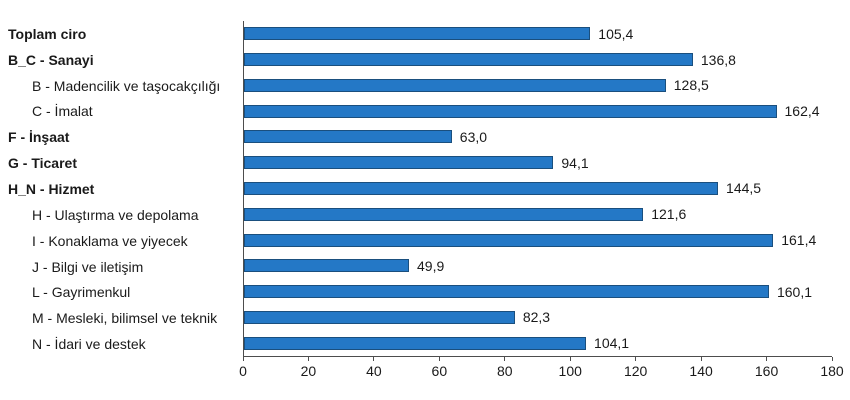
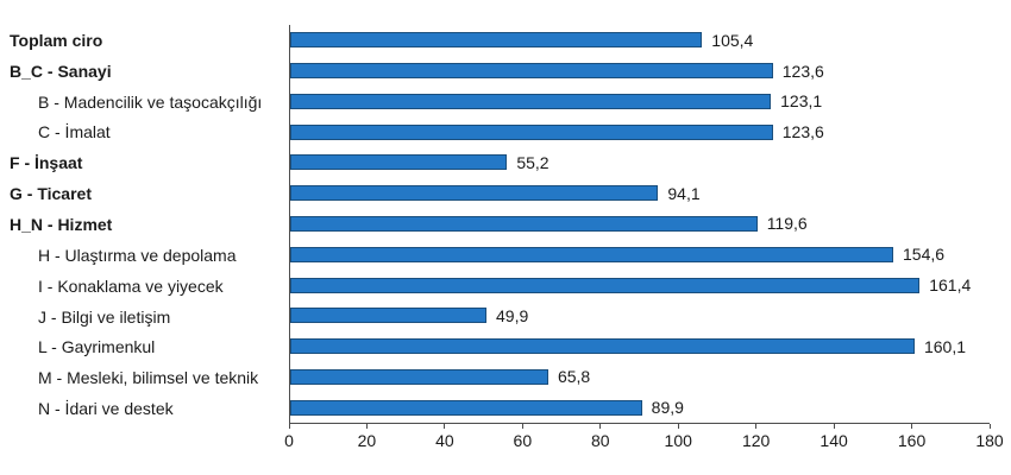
B_C - Sanayi: 136,8 -> 123,6
B - Madencilik ve taşocakçılığı: 128,5 -> 123,1
C - İmalat: 162,4 -> 123,6
F - İnşaat: 63,0 -> 55,2
H_N - Hizmet: 144,5 -> 119,6
H - Ulaştırma ve depolama: 121,6 -> 154,6
M - Mesleki, bilimsel ve teknik: 82,3 -> 65,8
N - İdari ve destek: 104,1 -> 89,9
